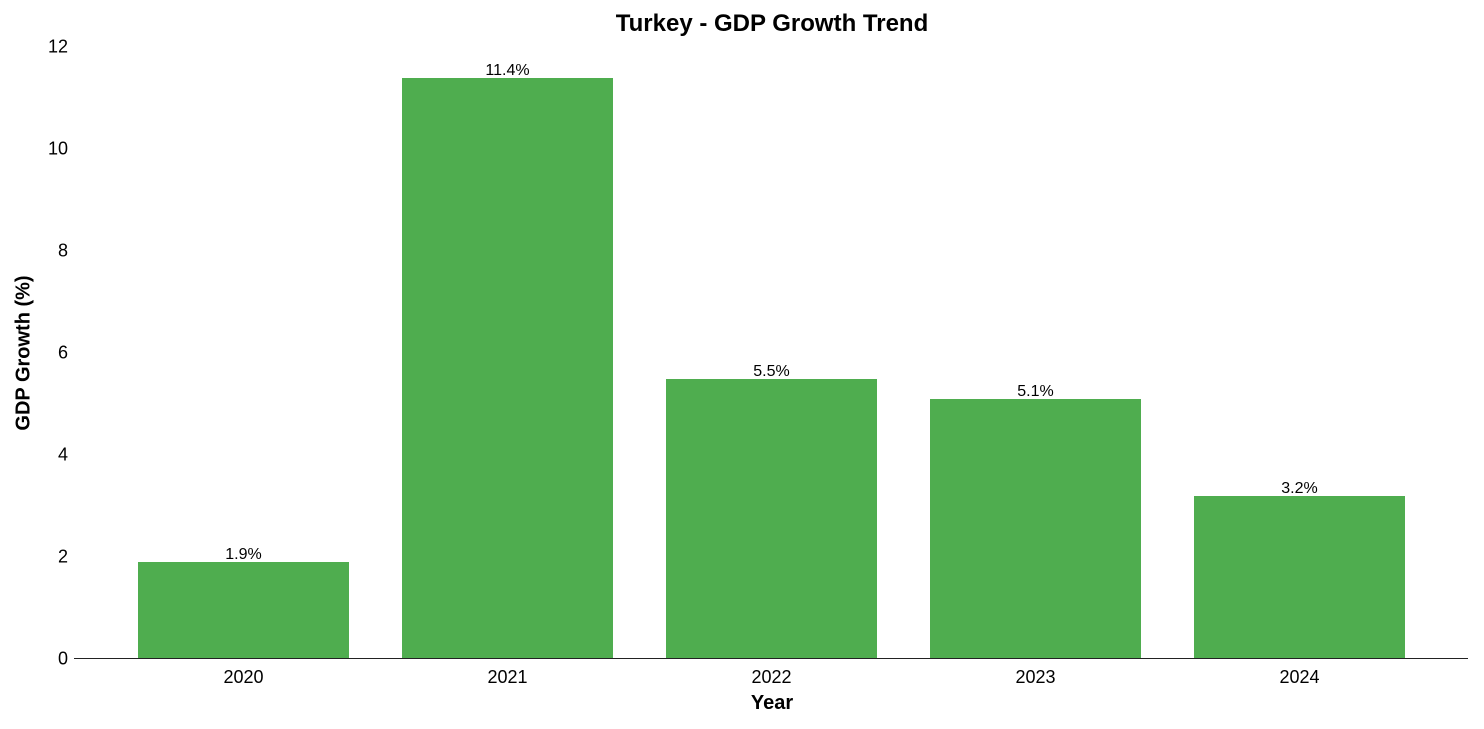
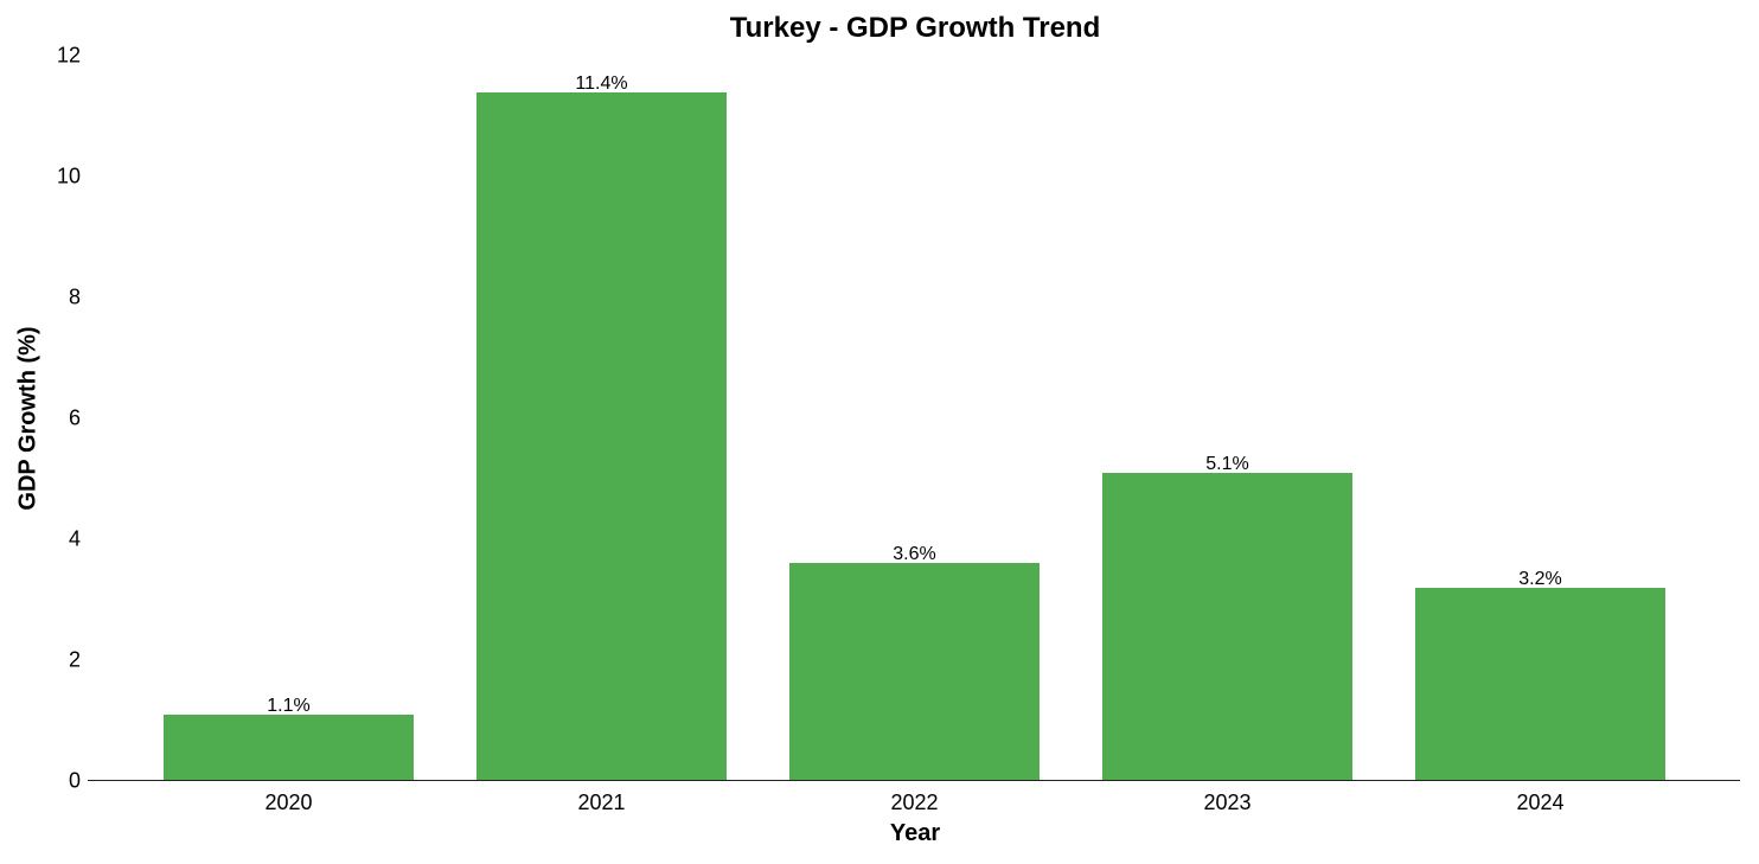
2020: 1.9% -> 1.1%
2022: 5.5% -> 3.6%
